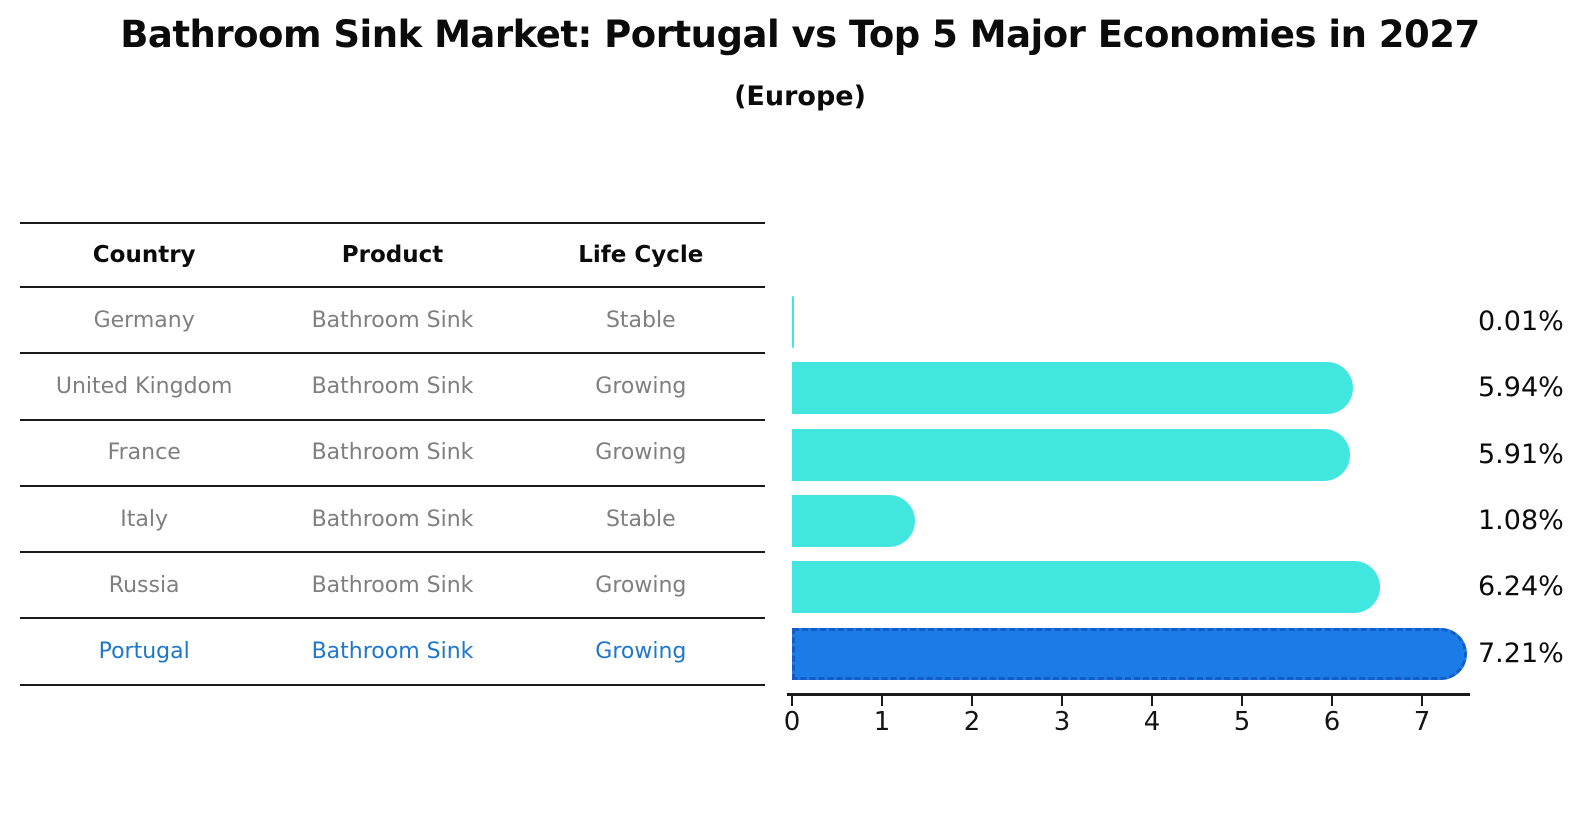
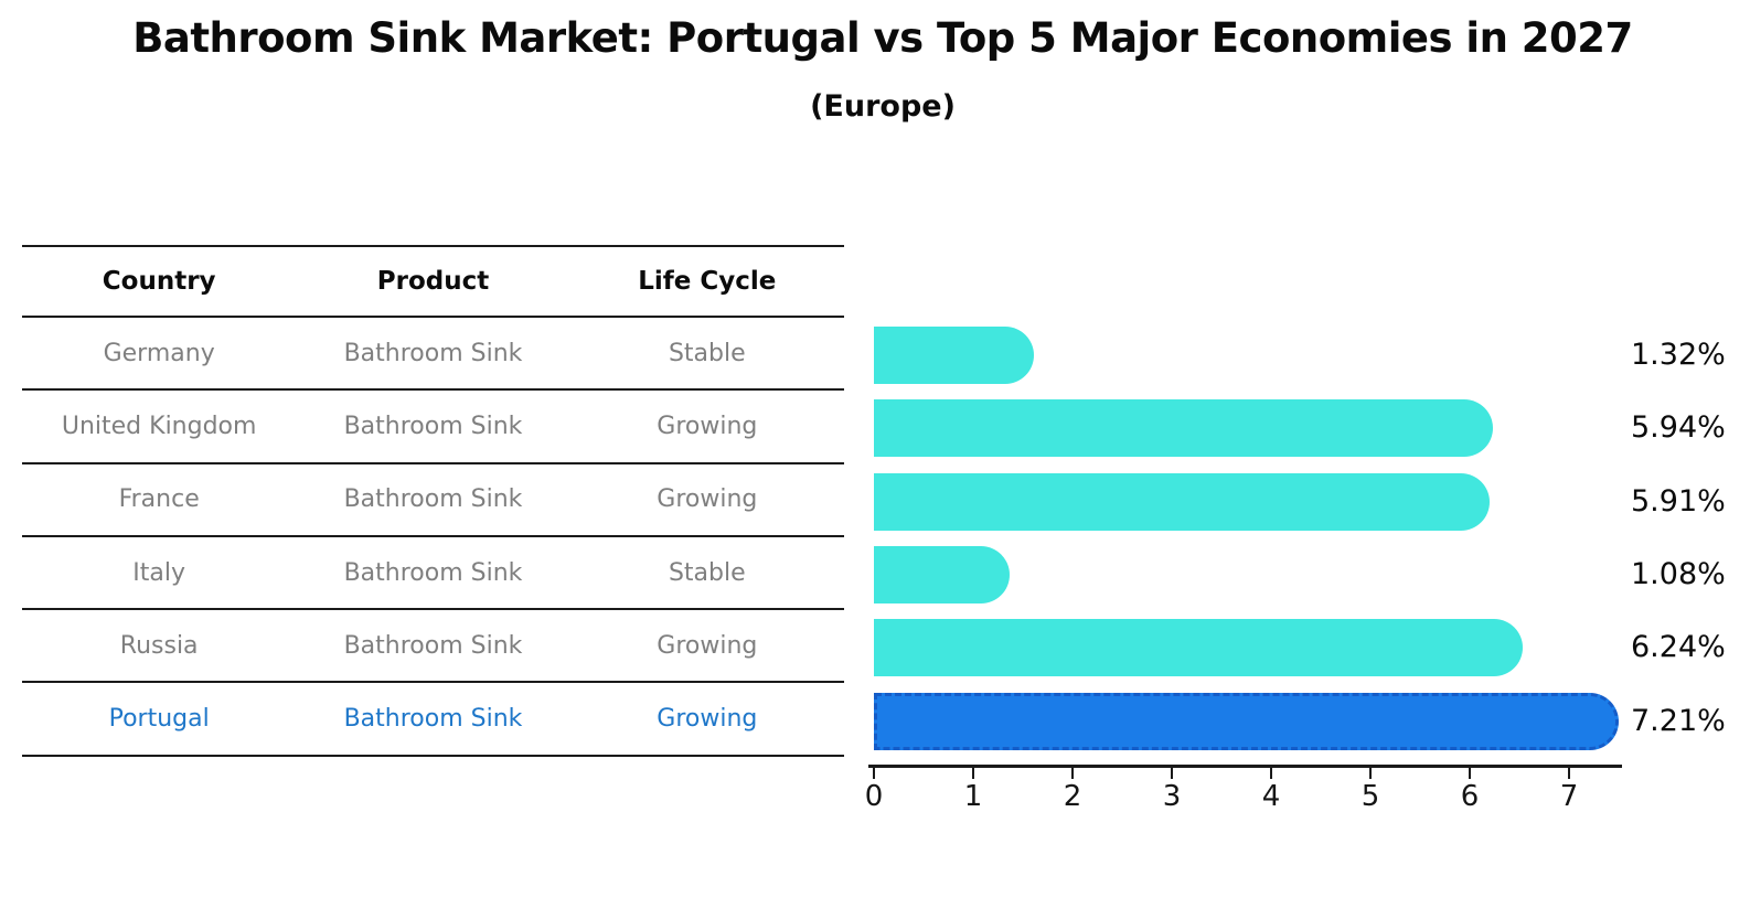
Germany: 0.01% -> 1.32%
